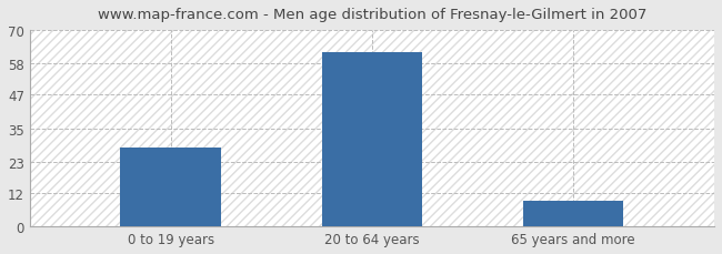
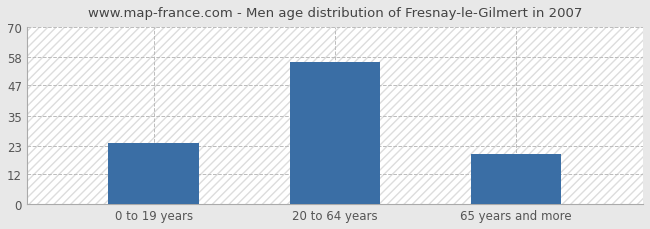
0 to 19 years: 28 -> 24
20 to 64 years: 62 -> 56
65 years and more: 9 -> 20
